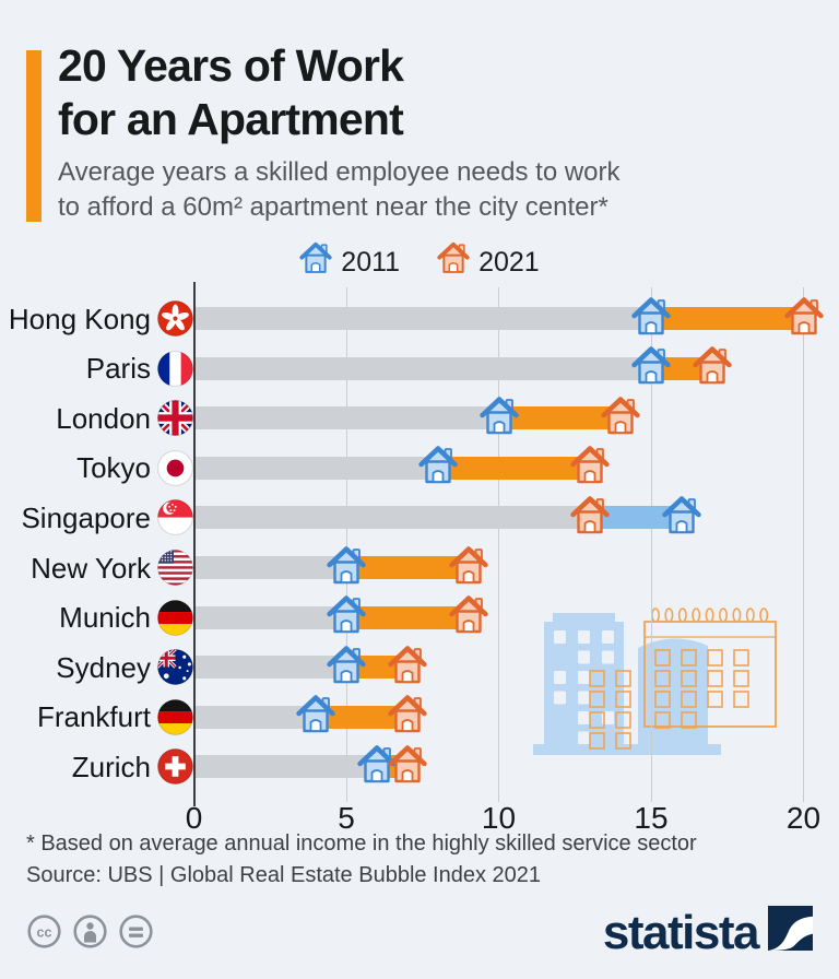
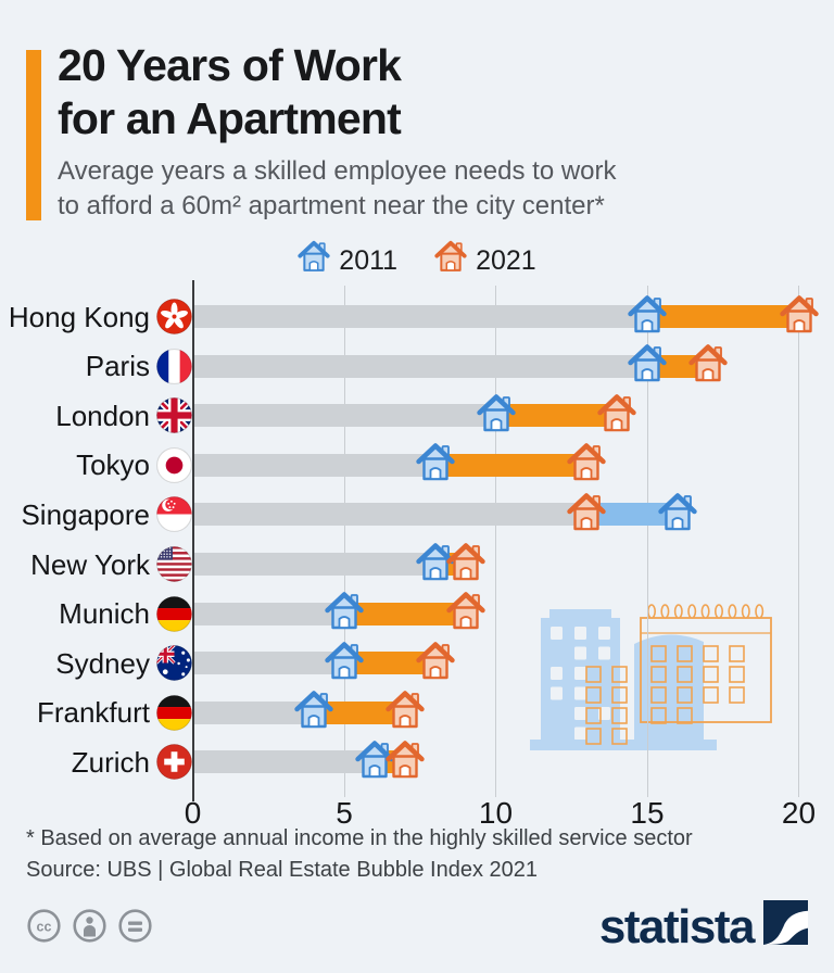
2011/New York: 5 -> 8
2021/Sydney: 7 -> 8
